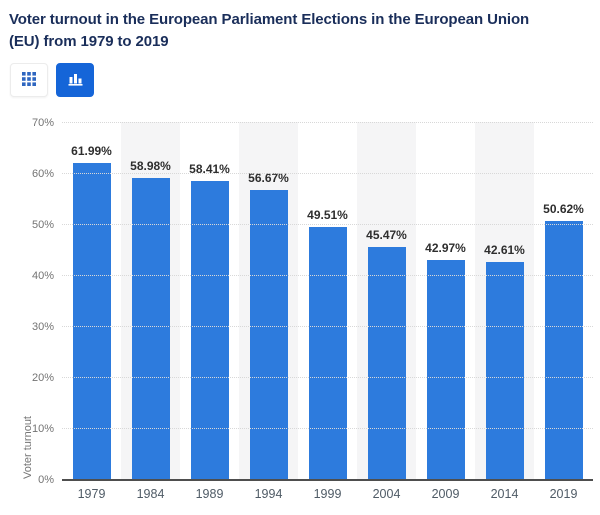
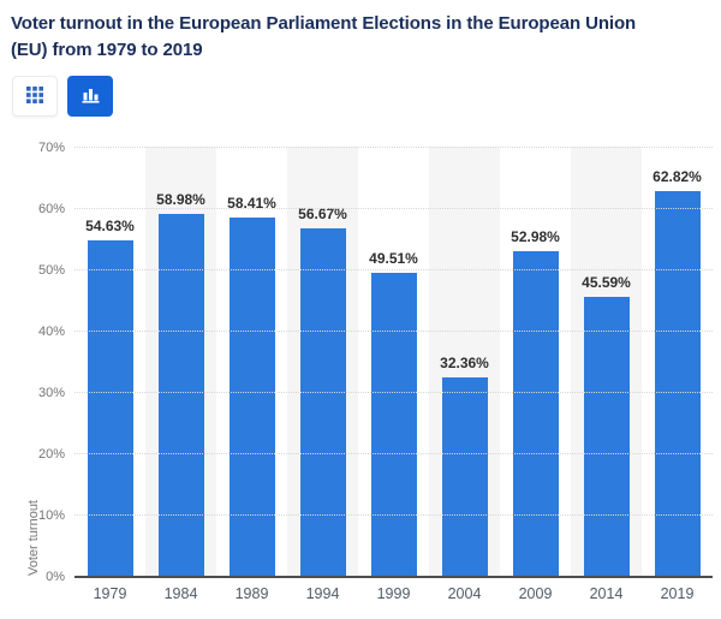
1979: 61.99% -> 54.63%
2004: 45.47% -> 32.36%
2009: 42.97% -> 52.98%
2014: 42.61% -> 45.59%
2019: 50.62% -> 62.82%
